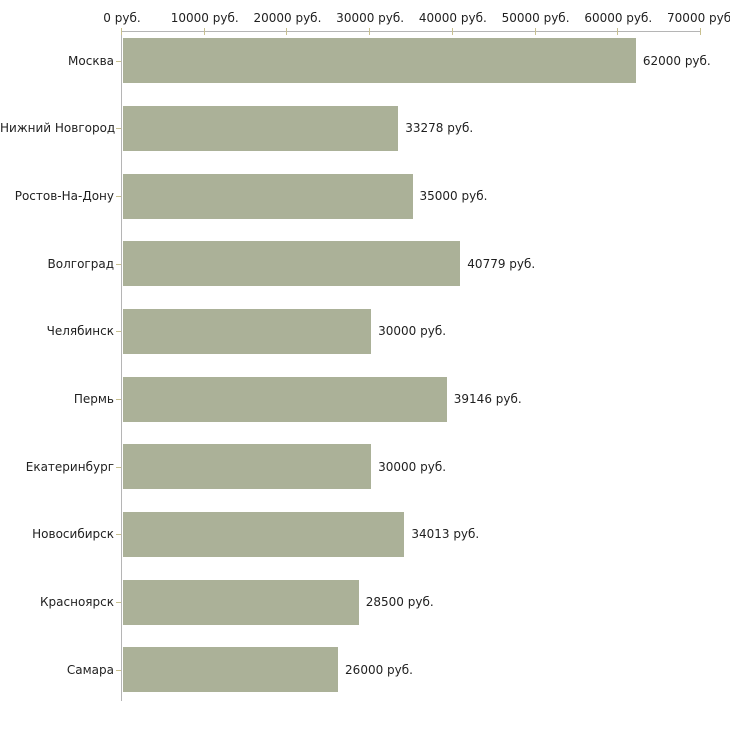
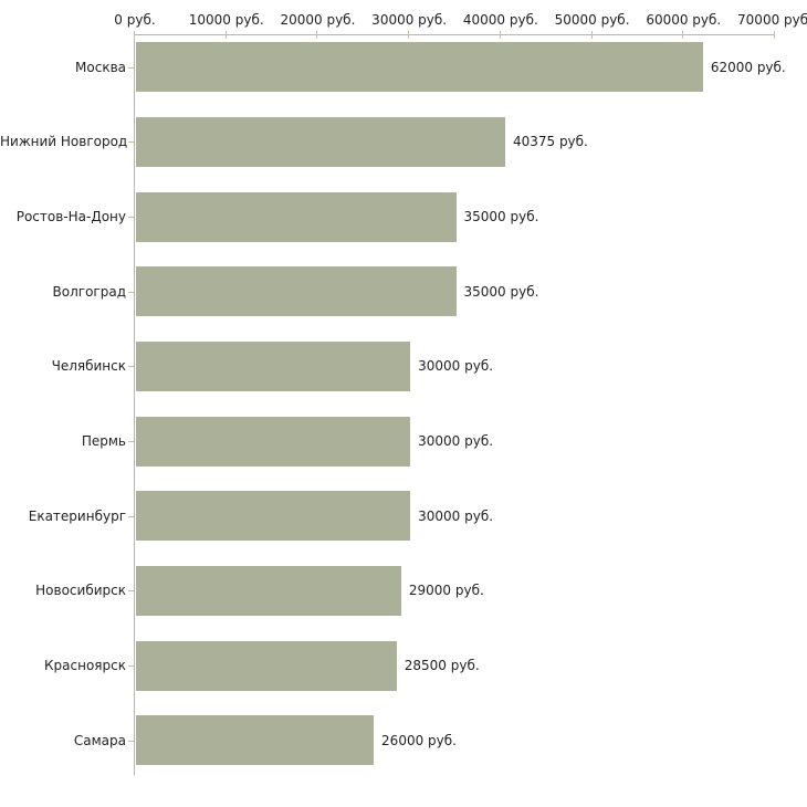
Нижний Новгород: 33278 -> 40375
Волгоград: 40779 -> 35000
Пермь: 39146 -> 30000
Новосибирск: 34013 -> 29000
